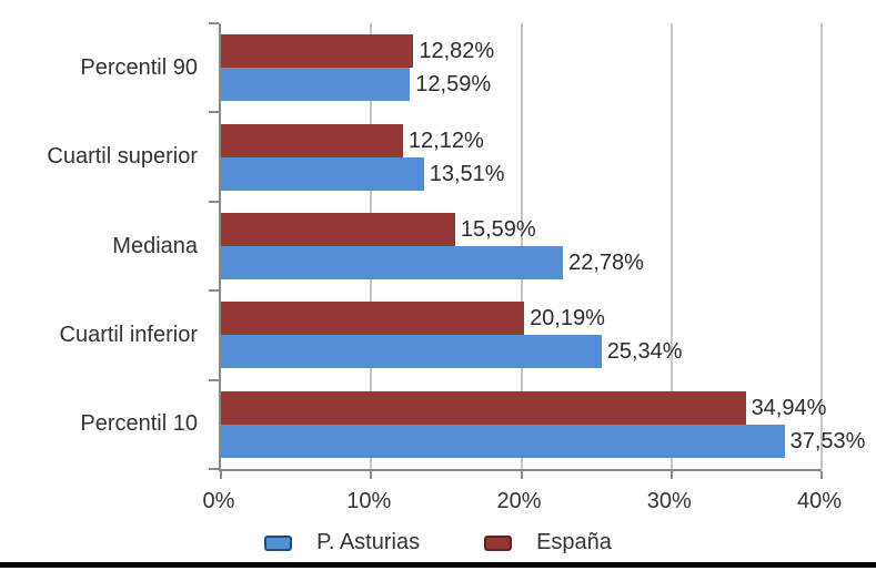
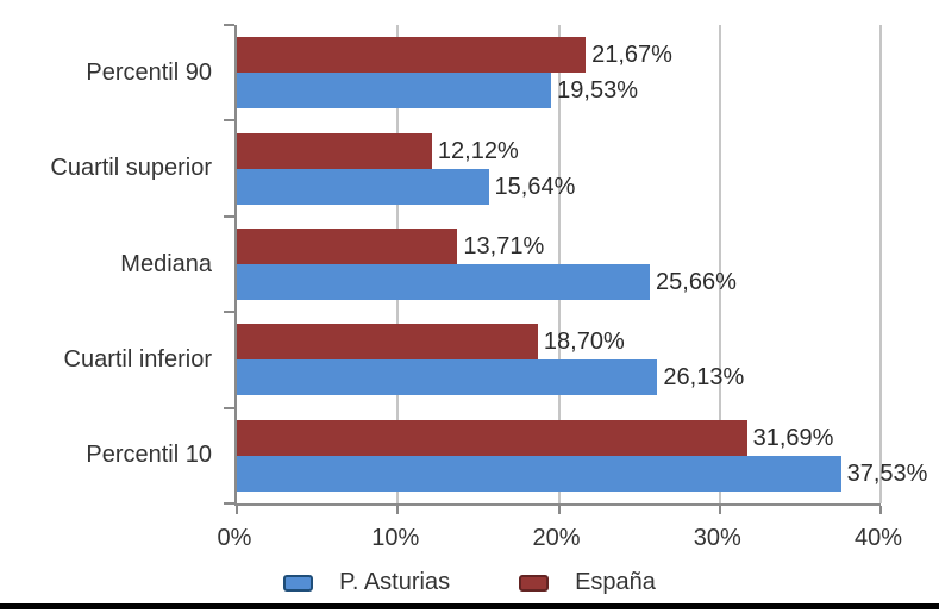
P. Asturias/Percentil 90: 12,59% -> 19,53%
España/Percentil 90: 12,82% -> 21,67%
P. Asturias/Cuartil superior: 13,51% -> 15,64%
P. Asturias/Mediana: 22,78% -> 25,66%
España/Mediana: 15,59% -> 13,71%
P. Asturias/Cuartil inferior: 25,34% -> 26,13%
España/Cuartil inferior: 20,19% -> 18,70%
España/Percentil 10: 34,94% -> 31,69%
